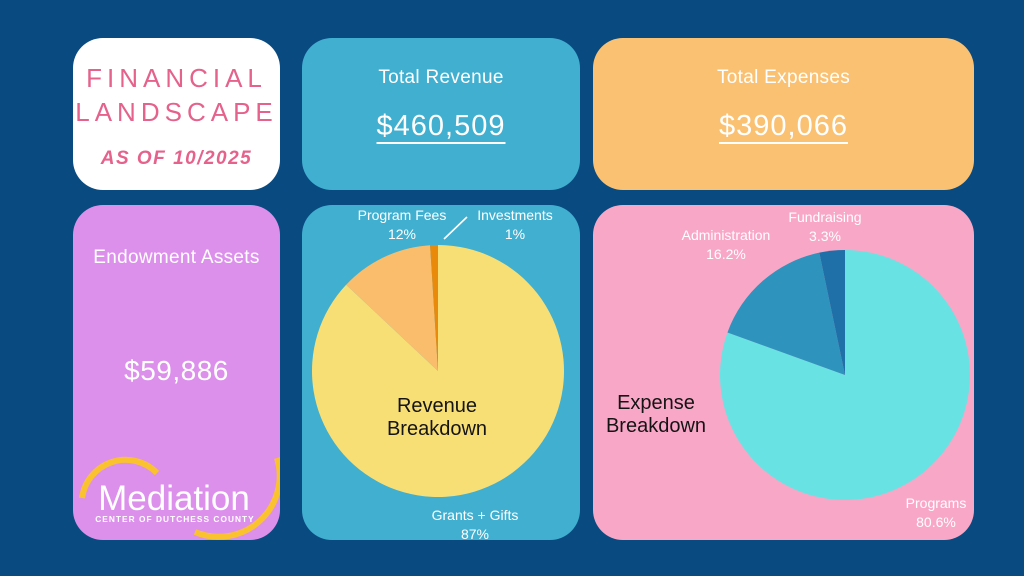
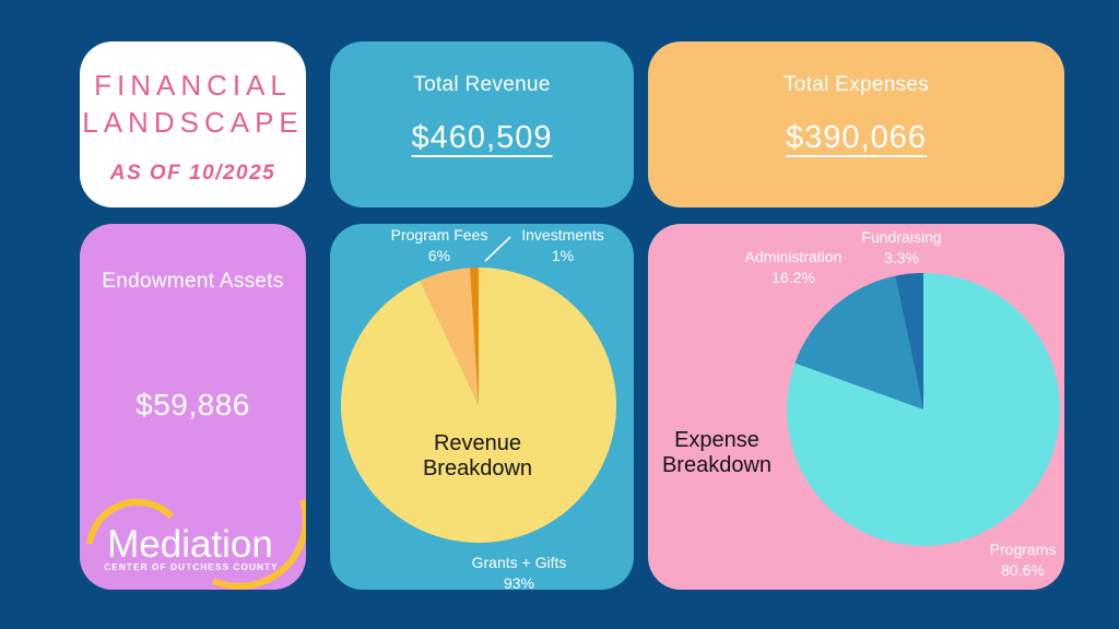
Revenue Breakdown/Grants + Gifts: 87% -> 93%
Revenue Breakdown/Program Fees: 12% -> 6%
